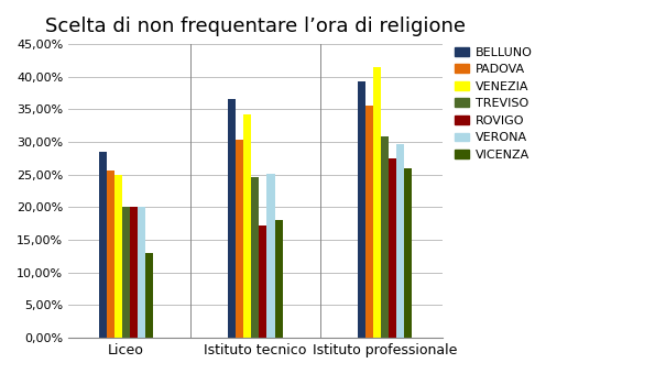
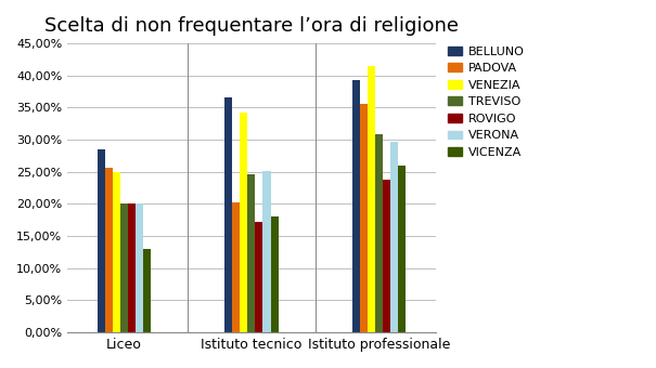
PADOVA/Istituto tecnico: 30,4% -> 20,2%
ROVIGO/Istituto professionale: 27,5% -> 23,8%
